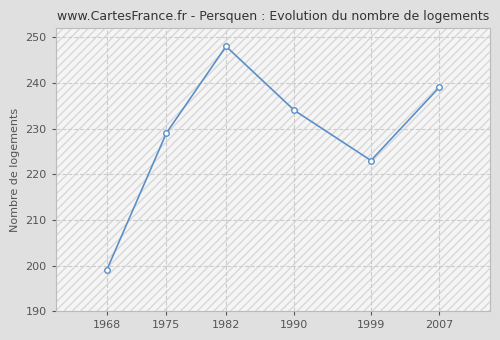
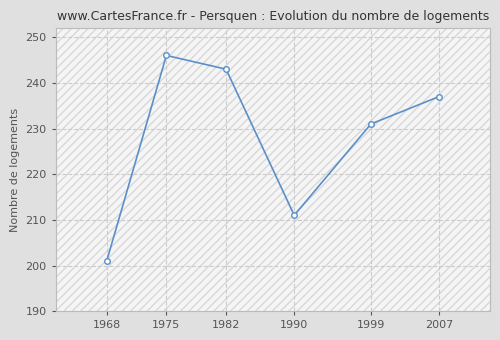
1968: 199 -> 201
1975: 229 -> 246
1982: 248 -> 243
1990: 234 -> 211
1999: 223 -> 231
2007: 239 -> 237
